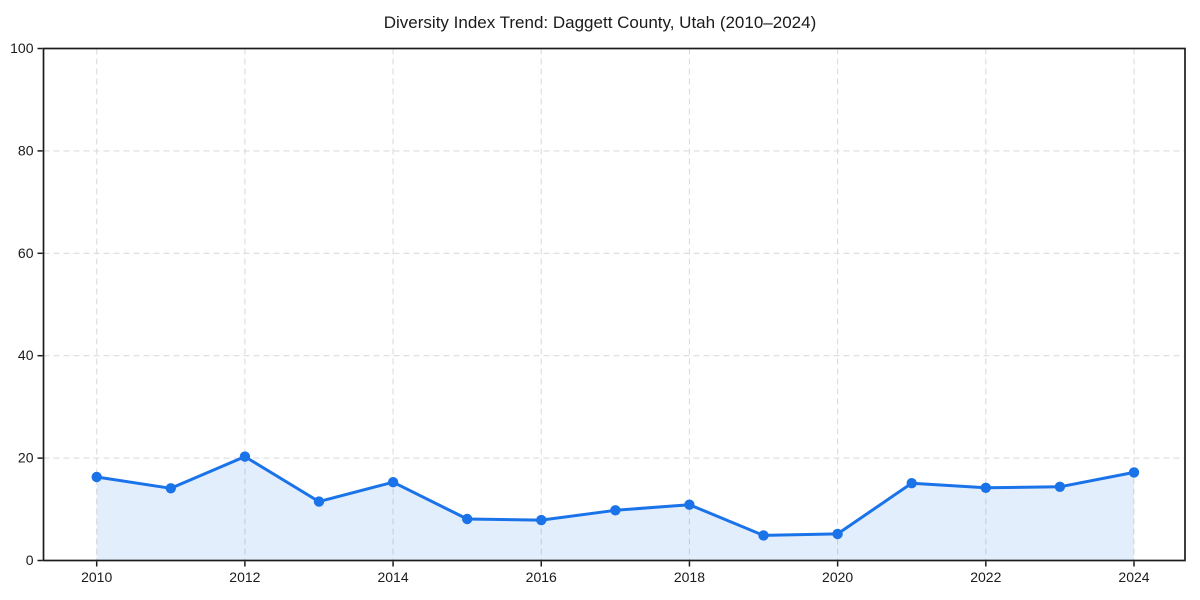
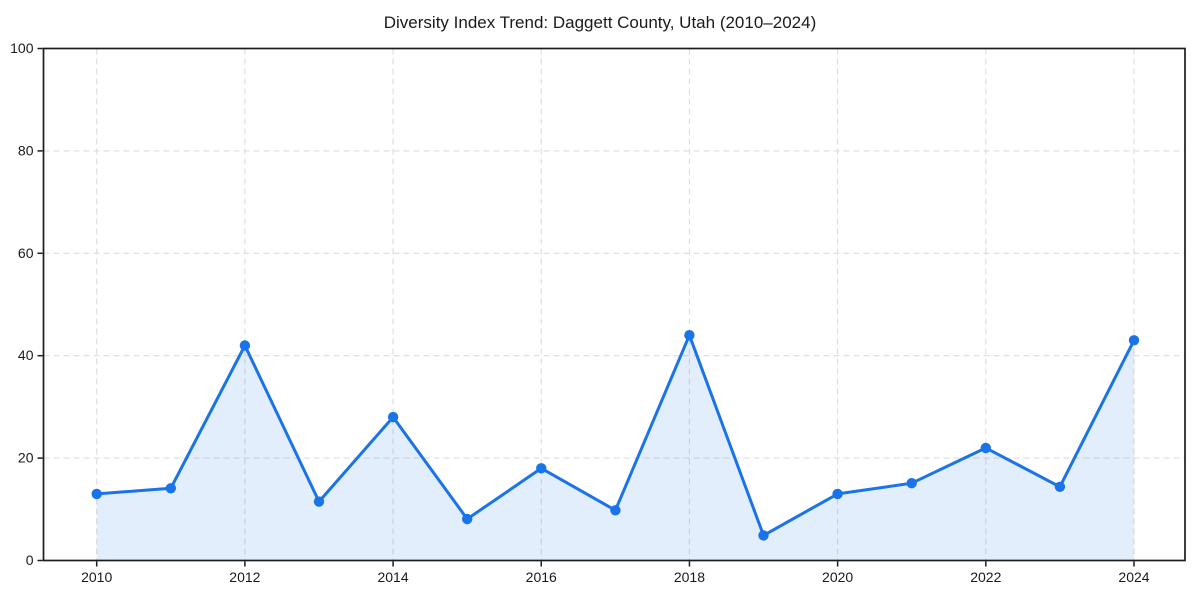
2010: 16 -> 13
2012: 20 -> 42
2014: 15 -> 28
2016: 8 -> 18
2018: 11 -> 44
2020: 5 -> 13
2022: 14 -> 22
2024: 17 -> 43
